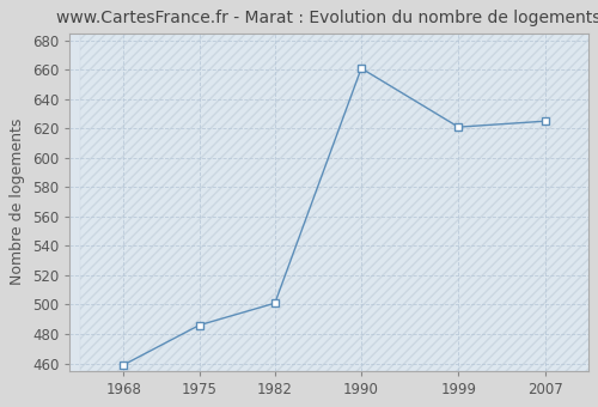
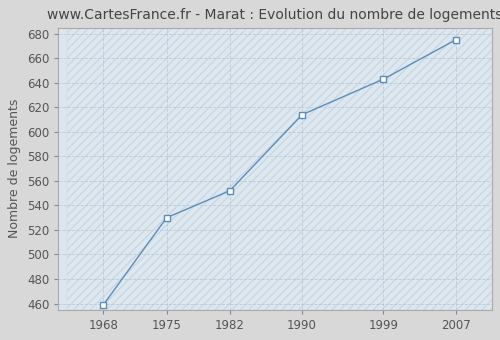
1975: 486 -> 530
1982: 501 -> 552
1990: 661 -> 614
1999: 621 -> 643
2007: 625 -> 675
